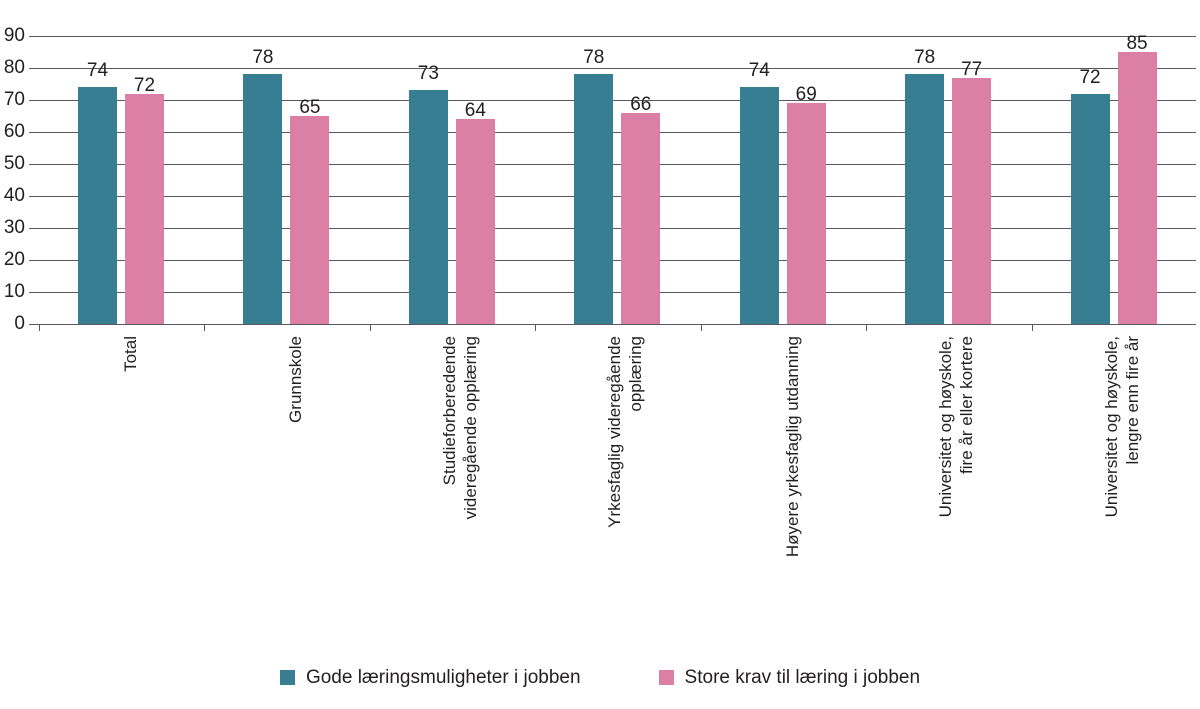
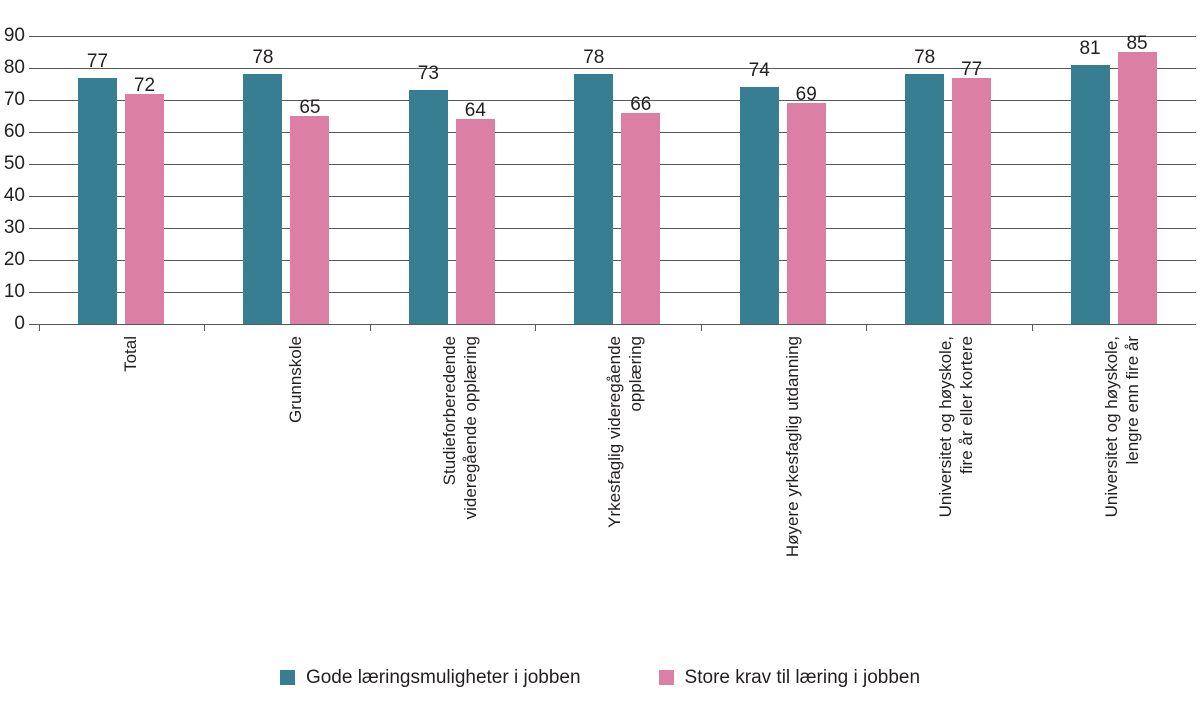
Gode læringsmuligheter i jobben/Total: 74 -> 77
Gode læringsmuligheter i jobben/Universitet og høyskole, lengre enn fire år: 72 -> 81
